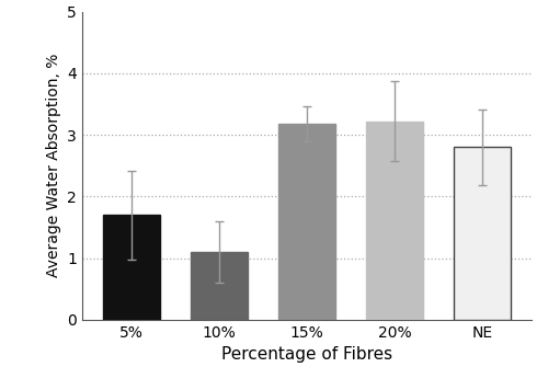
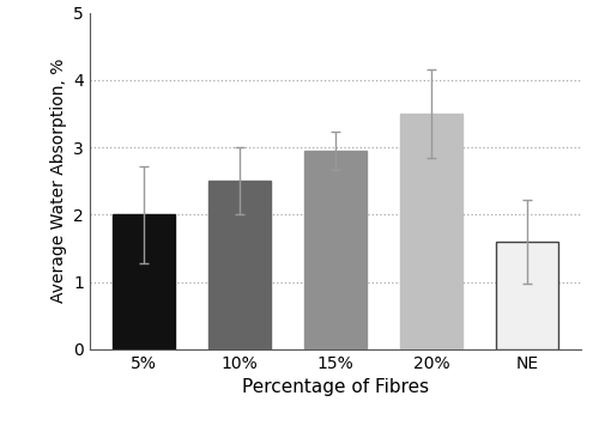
5%: 1.70 -> 2.00
10%: 1.10 -> 2.50
15%: 3.18 -> 2.95
20%: 3.22 -> 3.50
NE: 2.80 -> 1.60
